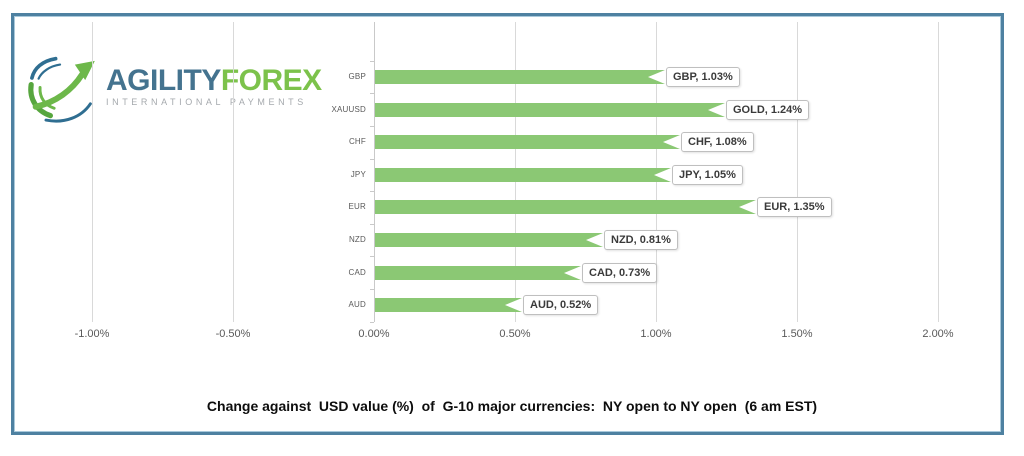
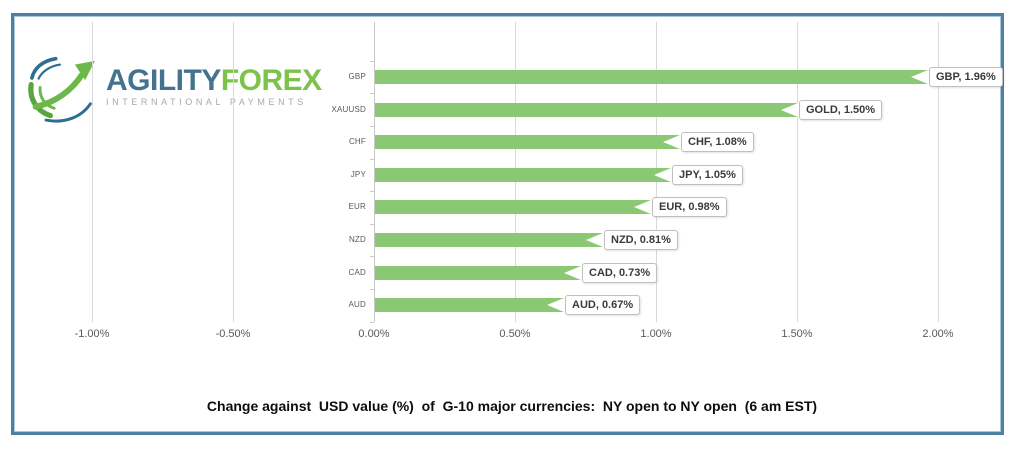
GBP: 1.03% -> 1.96%
XAUUSD: 1.24% -> 1.50%
EUR: 1.35% -> 0.98%
AUD: 0.52% -> 0.67%
